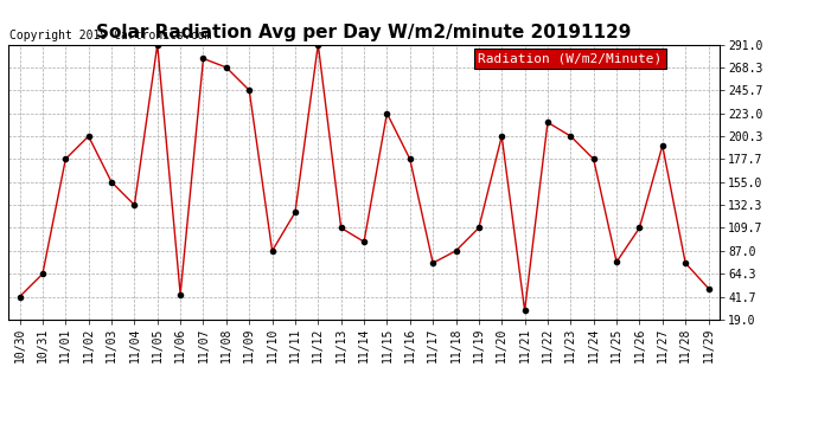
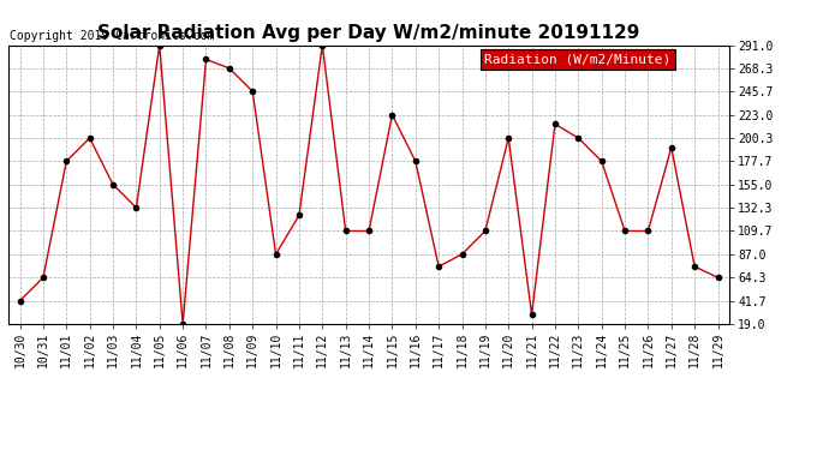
11/06: 44 -> 19
11/14: 96 -> 110
11/25: 76 -> 110
11/29: 50 -> 64
